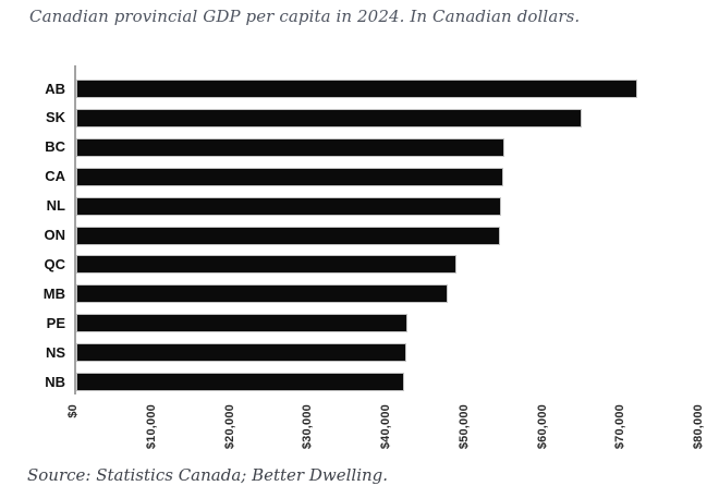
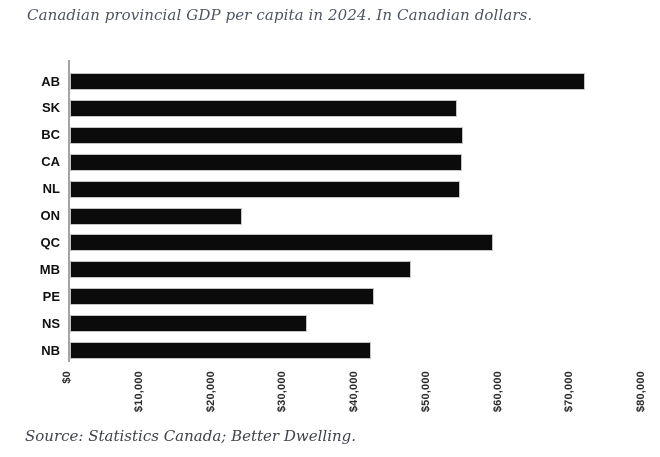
SK: $65000 -> $54000
ON: $54000 -> $24000
QC: $49000 -> $59000
NS: $42000 -> $33000
